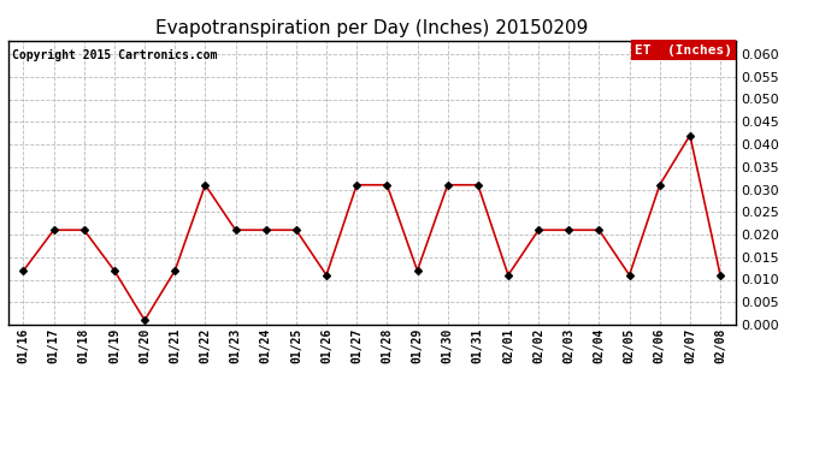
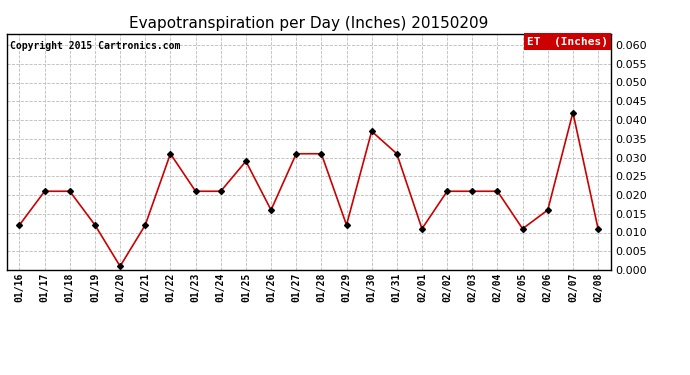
01/25: 0.021 -> 0.029
01/26: 0.011 -> 0.016
01/30: 0.031 -> 0.037
02/06: 0.031 -> 0.016
